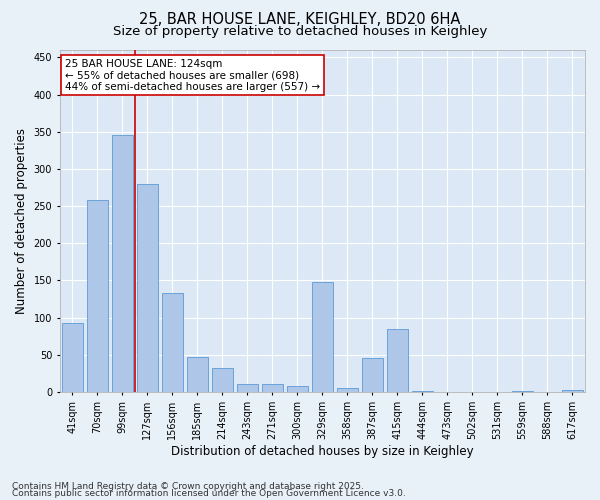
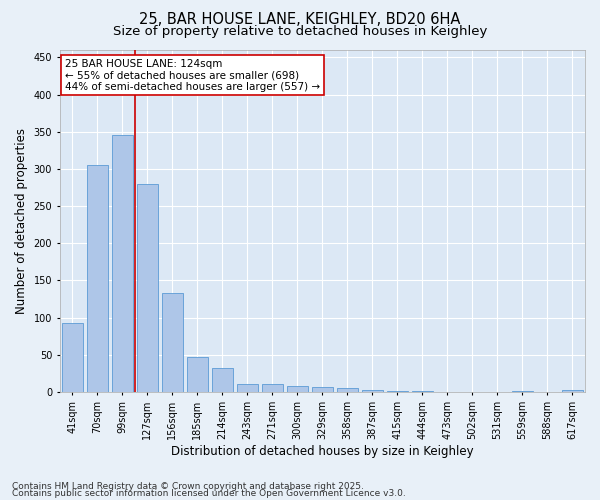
70sqm: 258 -> 305
329sqm: 148 -> 6
387sqm: 46 -> 3
415sqm: 84 -> 1
